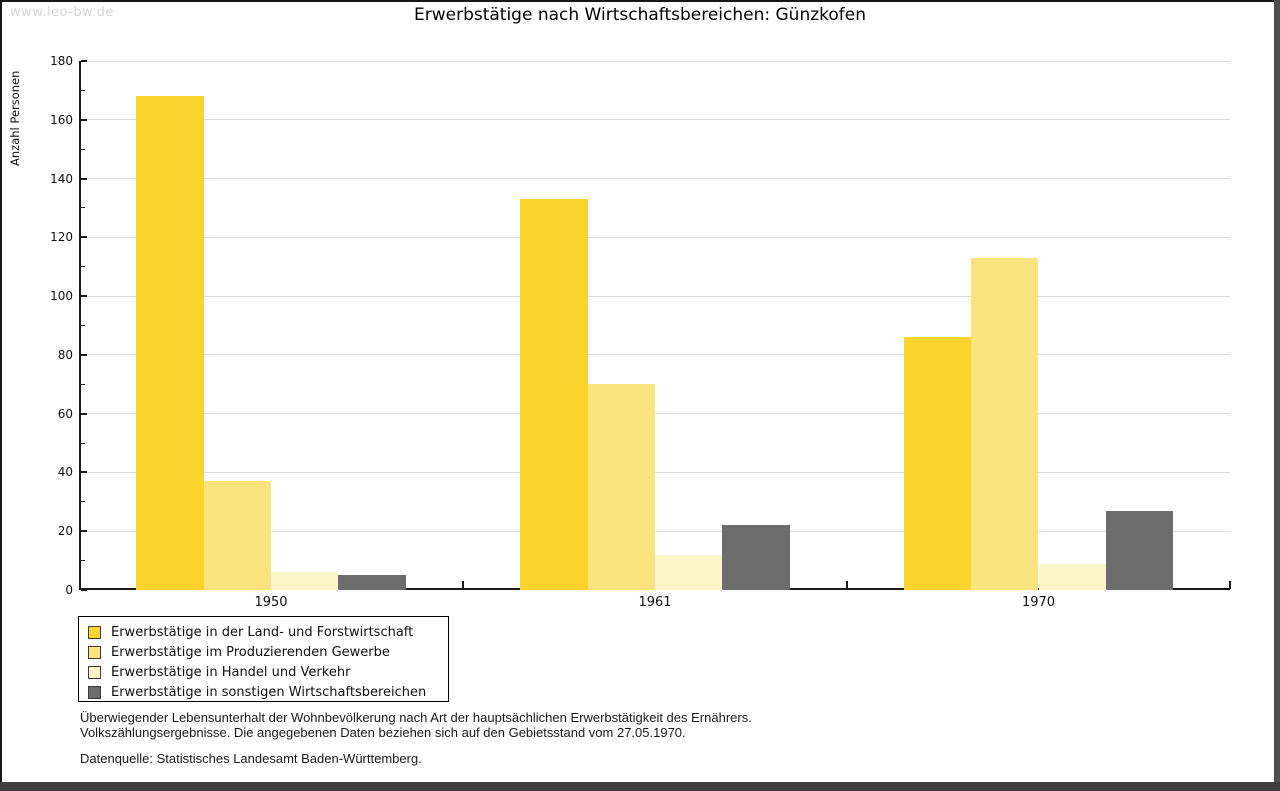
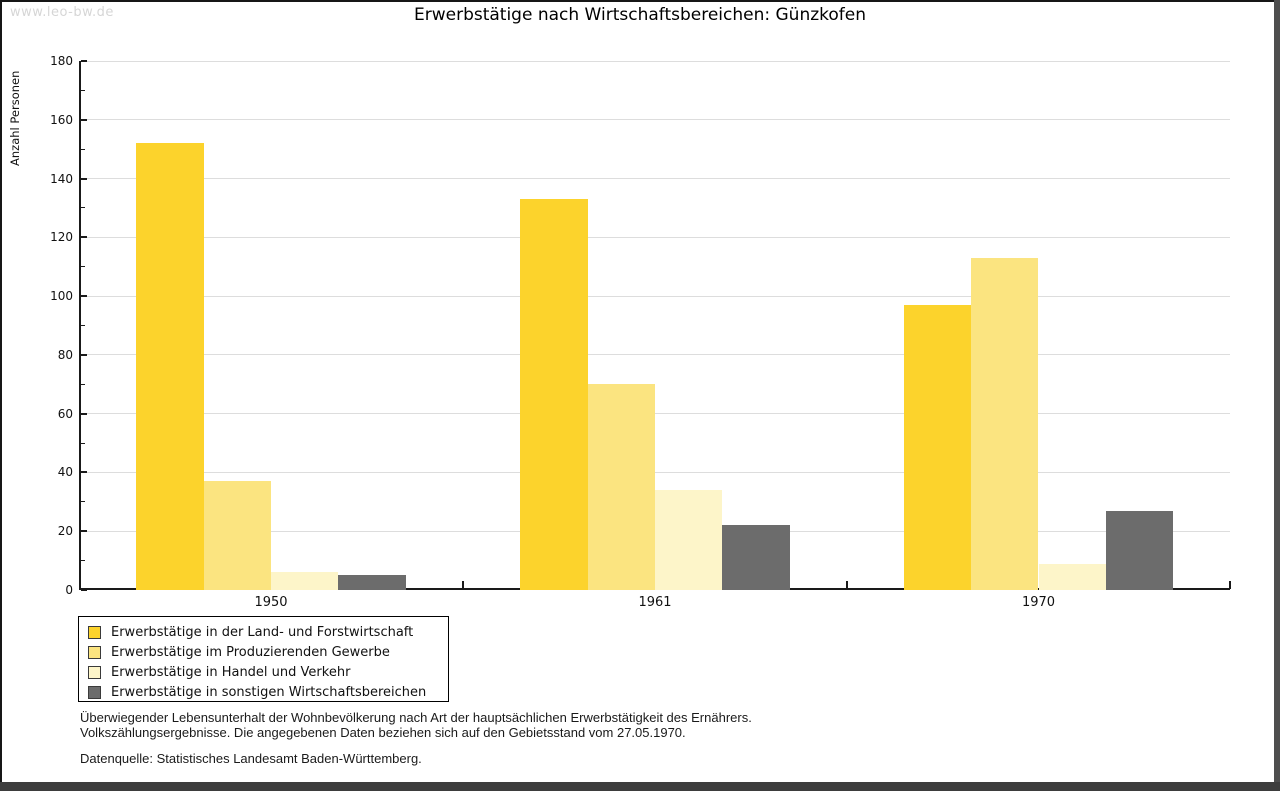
Erwerbstätige in der Land- und Forstwirtschaft/1950: 168 -> 152
Erwerbstätige in Handel und Verkehr/1961: 12 -> 34
Erwerbstätige in der Land- und Forstwirtschaft/1970: 86 -> 97
